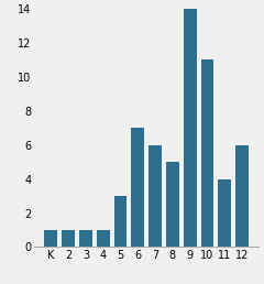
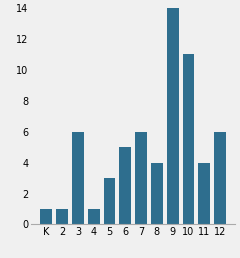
3: 1 -> 6
6: 7 -> 5
8: 5 -> 4
